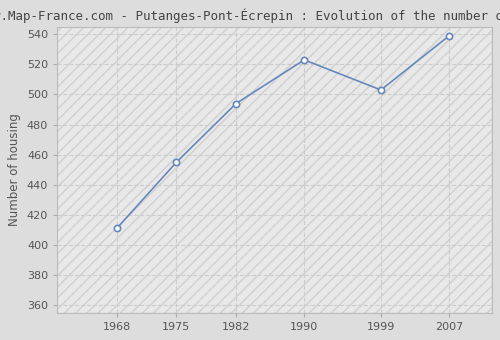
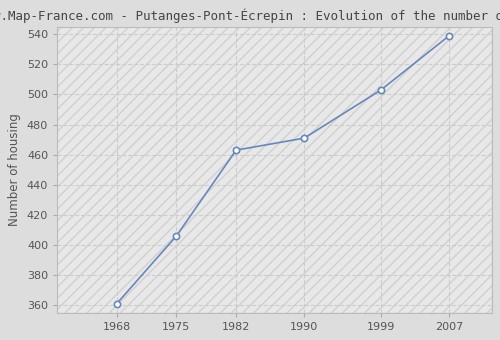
1968: 411 -> 361
1975: 455 -> 406
1982: 494 -> 463
1990: 523 -> 471
